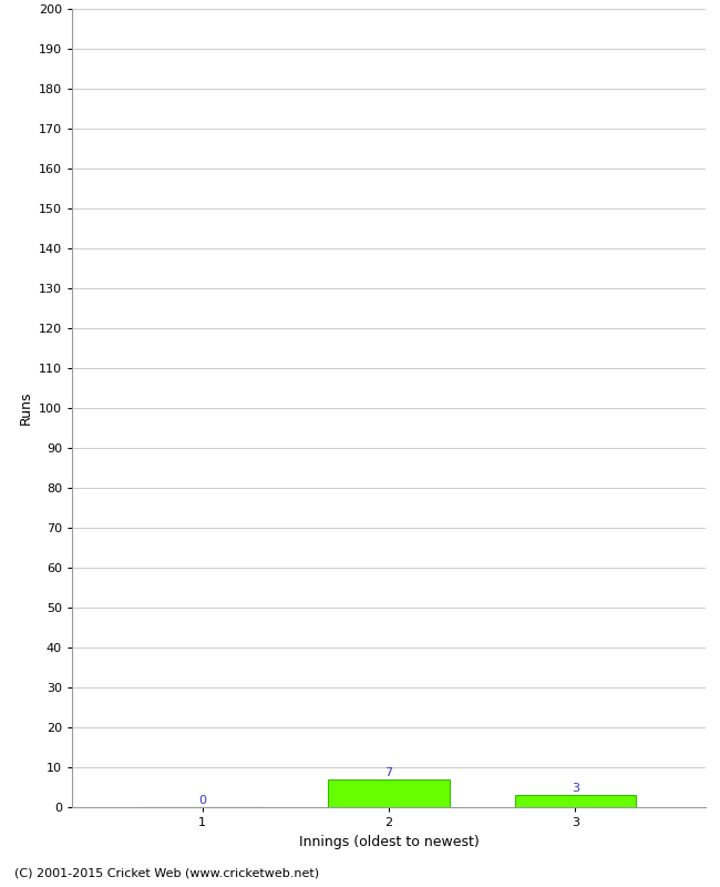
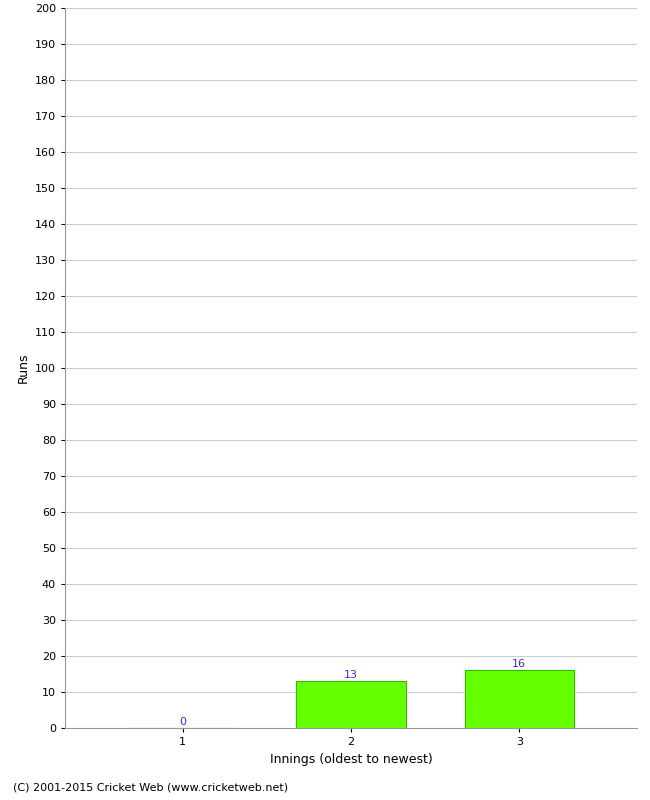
2: 7 -> 13
3: 3 -> 16
